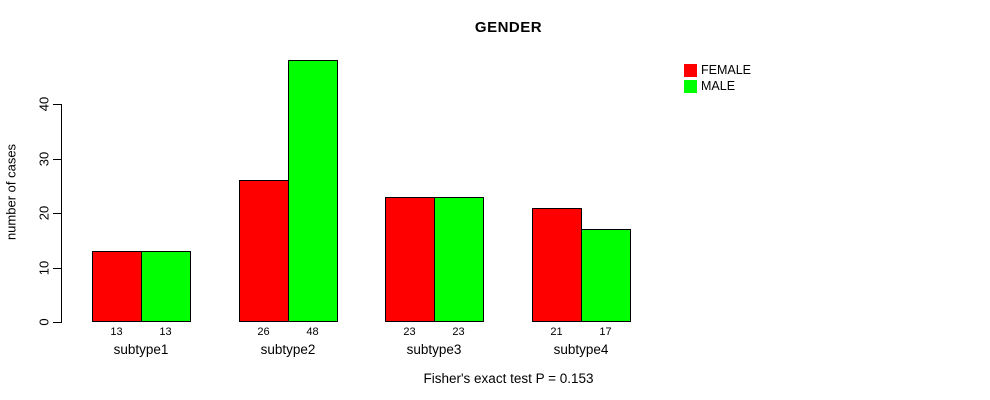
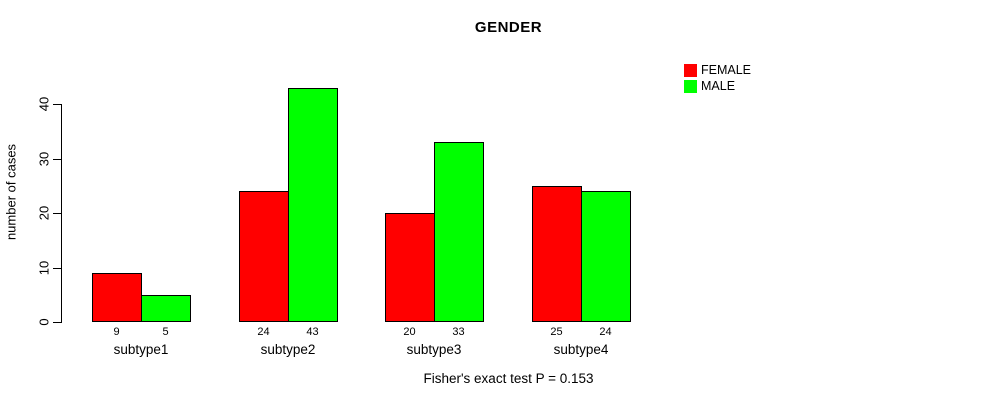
FEMALE/subtype1: 13 -> 9
MALE/subtype1: 13 -> 5
FEMALE/subtype2: 26 -> 24
MALE/subtype2: 48 -> 43
FEMALE/subtype3: 23 -> 20
MALE/subtype3: 23 -> 33
FEMALE/subtype4: 21 -> 25
MALE/subtype4: 17 -> 24
